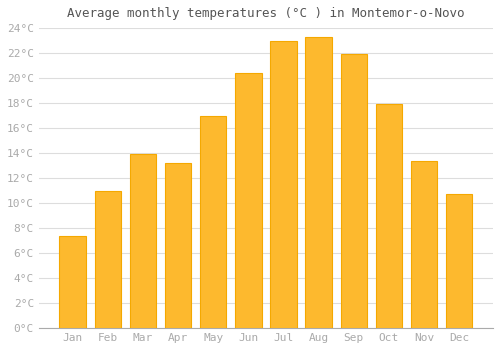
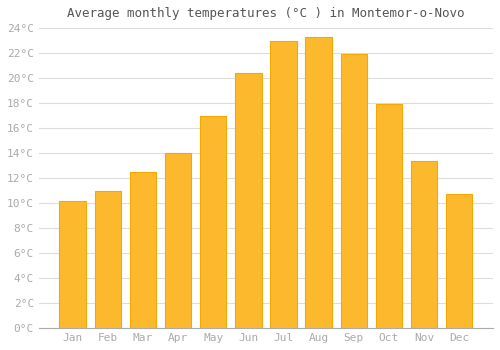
Jan: 7.4°C -> 10.2°C
Mar: 13.9°C -> 12.5°C
Apr: 13.2°C -> 14.0°C
